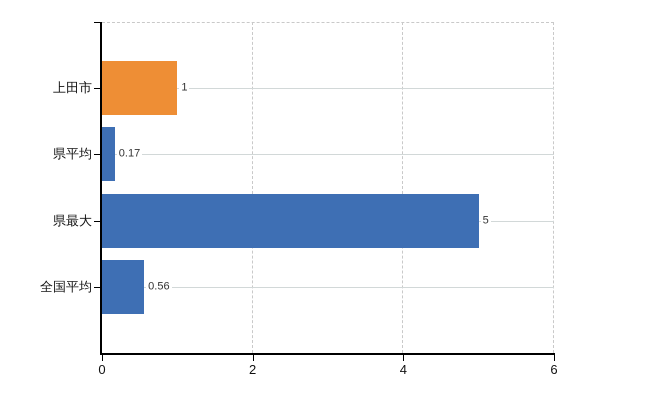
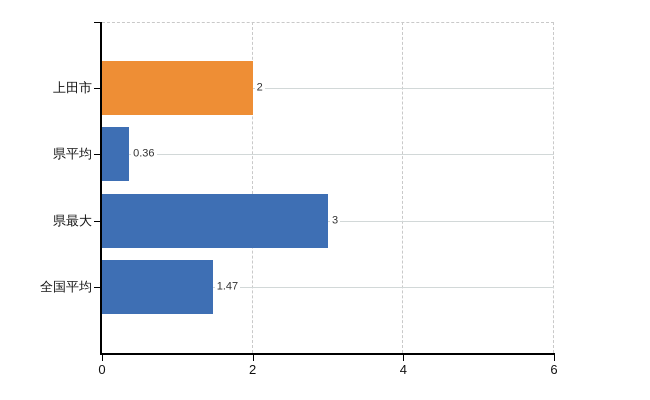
上田市: 1 -> 2
県平均: 0.17 -> 0.36
県最大: 5 -> 3
全国平均: 0.56 -> 1.47
